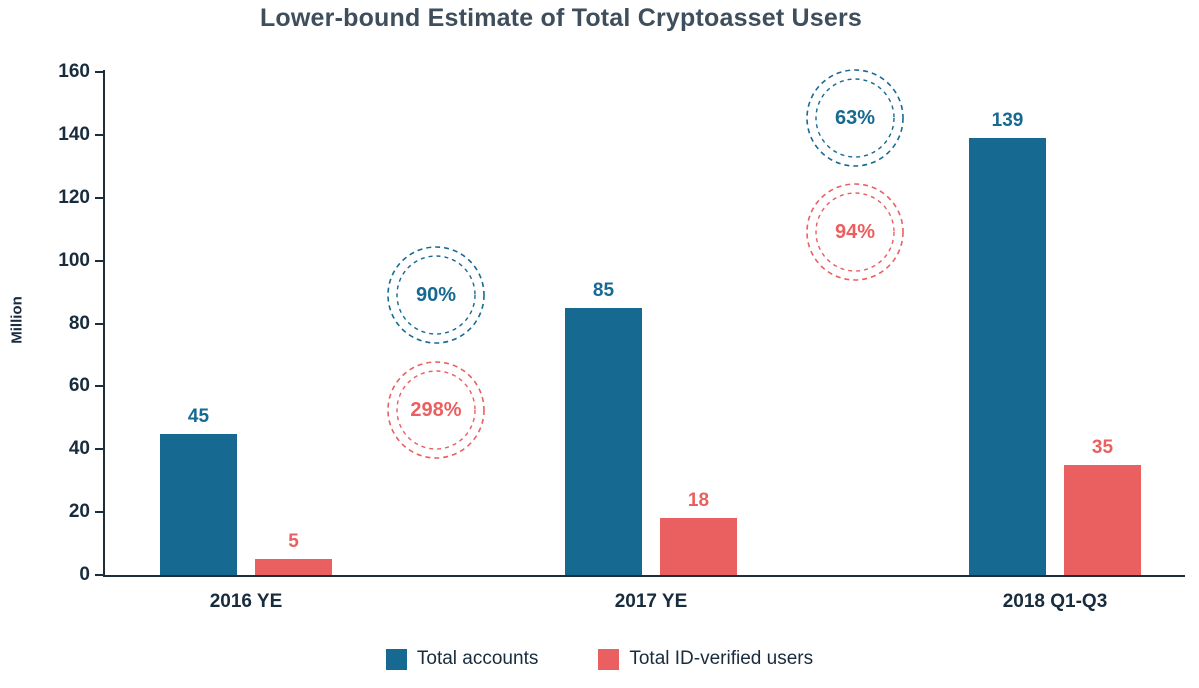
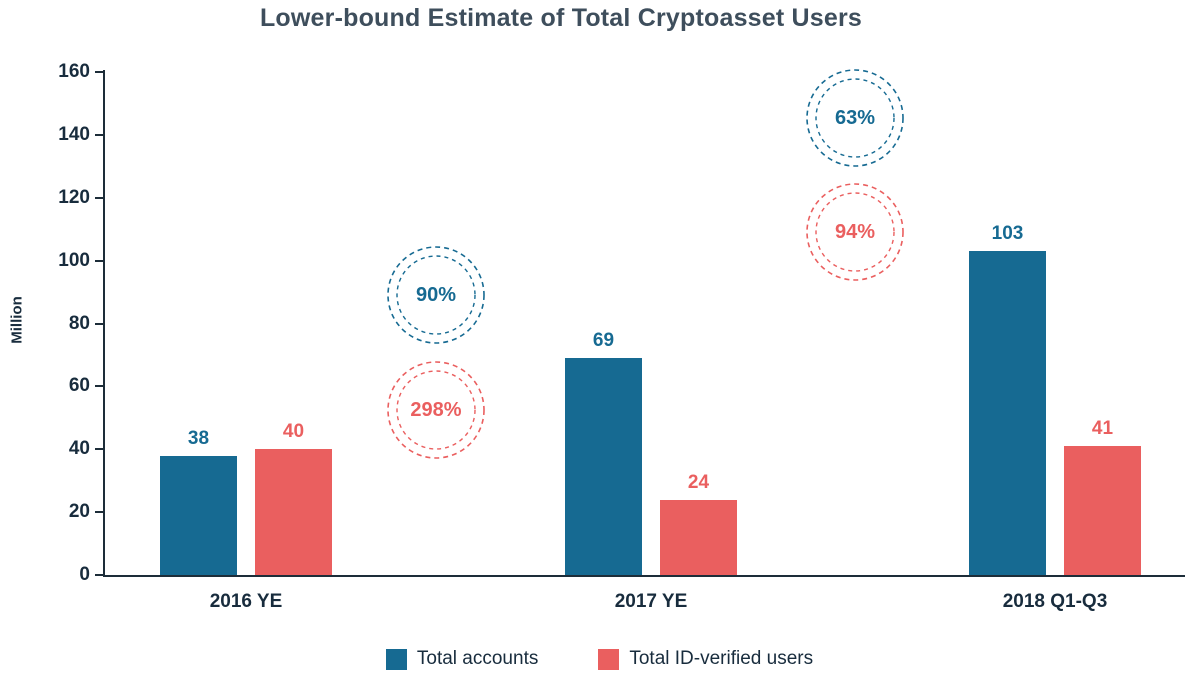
Total accounts/2016 YE: 45 -> 38
Total ID-verified users/2016 YE: 5 -> 40
Total accounts/2017 YE: 85 -> 69
Total ID-verified users/2017 YE: 18 -> 24
Total accounts/2018 Q1-Q3: 139 -> 103
Total ID-verified users/2018 Q1-Q3: 35 -> 41
